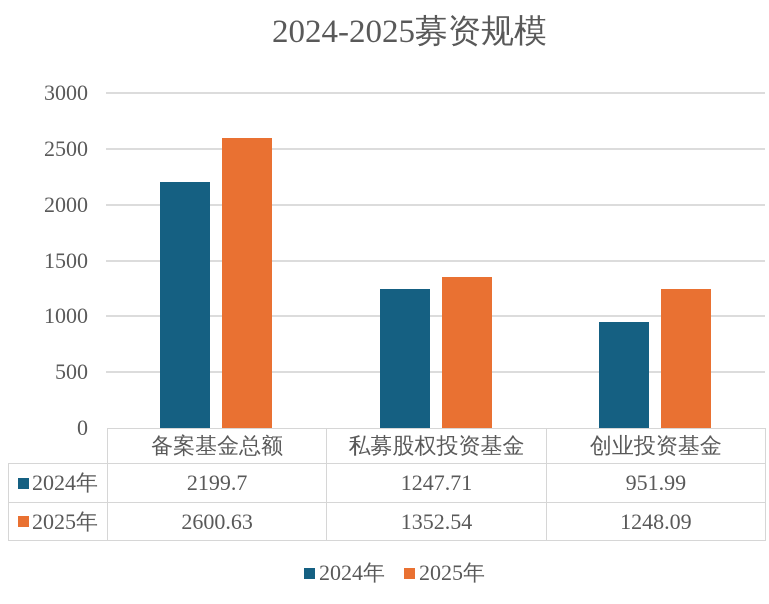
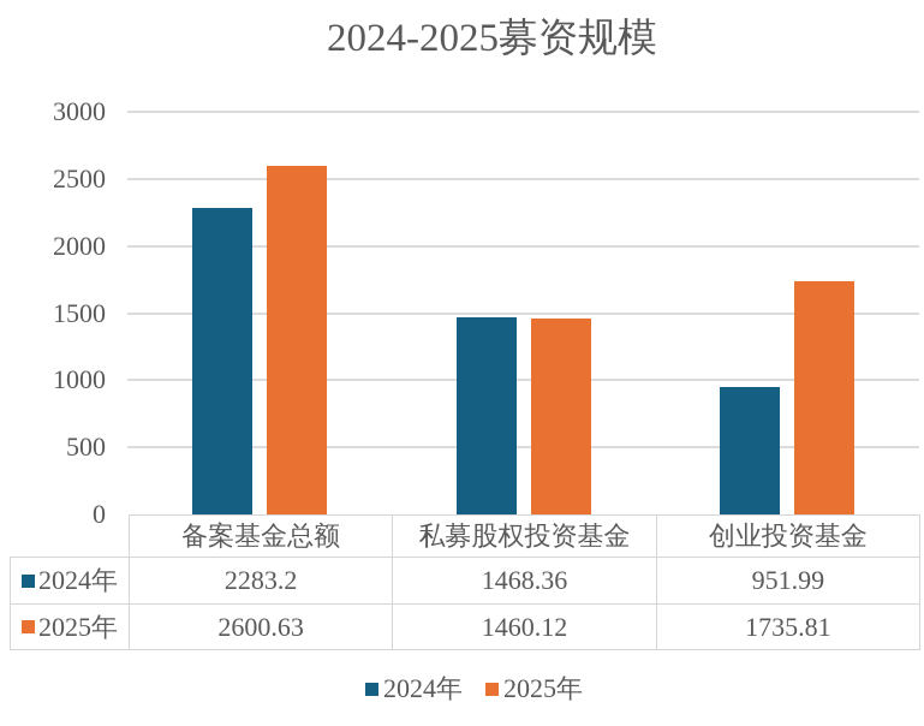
2024年/备案基金总额: 2199.7 -> 2283.2
2024年/私募股权投资基金: 1247.71 -> 1468.36
2025年/私募股权投资基金: 1352.54 -> 1460.12
2025年/创业投资基金: 1248.09 -> 1735.81
